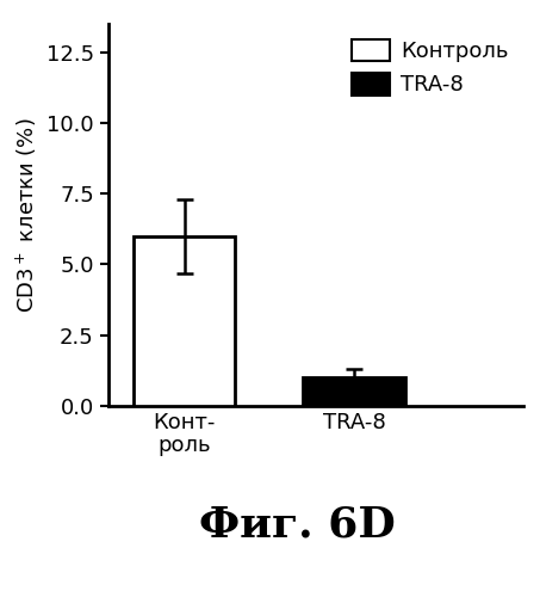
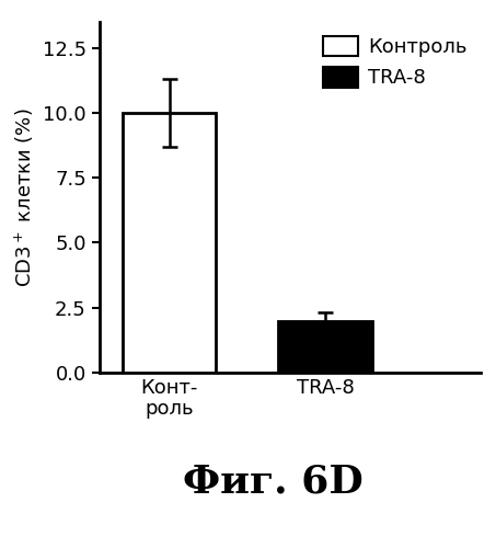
Конт- роль: 6 -> 10
TRA-8: 1 -> 2
